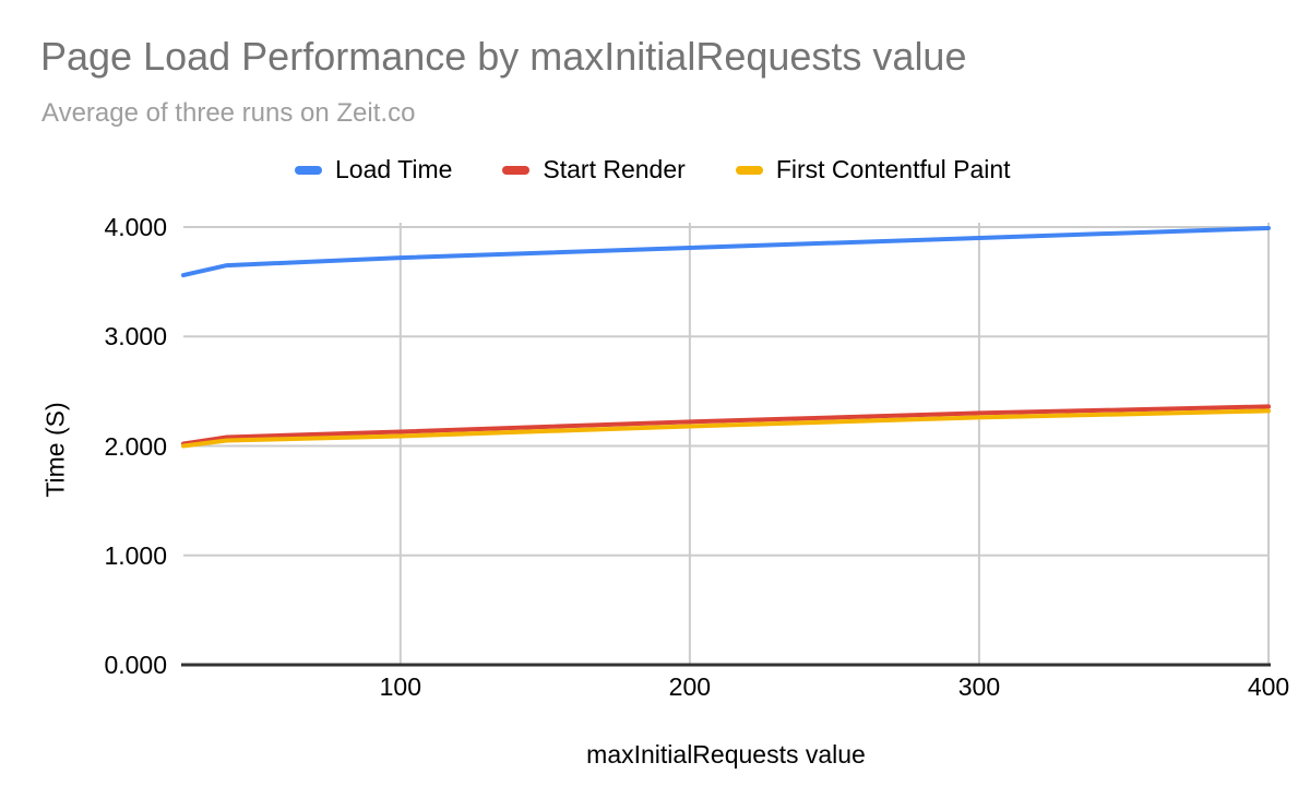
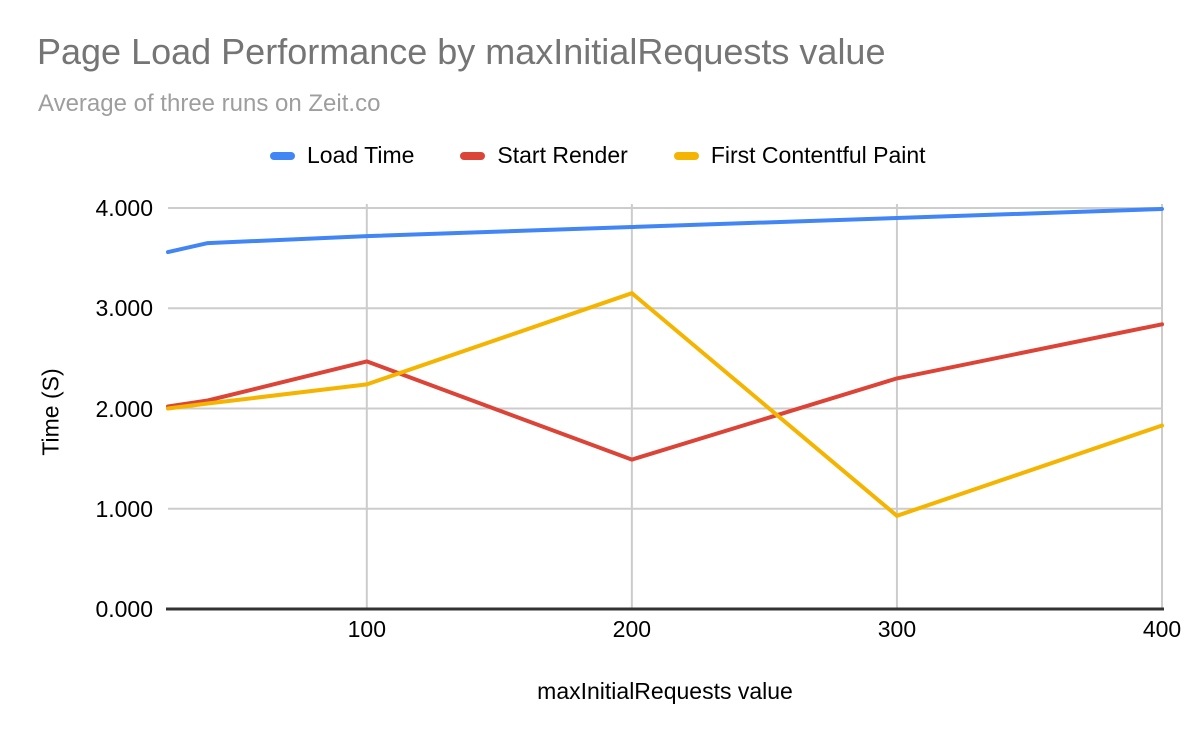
Start Render/100: 2.13 -> 2.47
First Contentful Paint/100: 2.09 -> 2.24
Start Render/200: 2.22 -> 1.49
First Contentful Paint/200: 2.18 -> 3.15
First Contentful Paint/300: 2.26 -> 0.93
Start Render/400: 2.36 -> 2.84
First Contentful Paint/400: 2.32 -> 1.83
